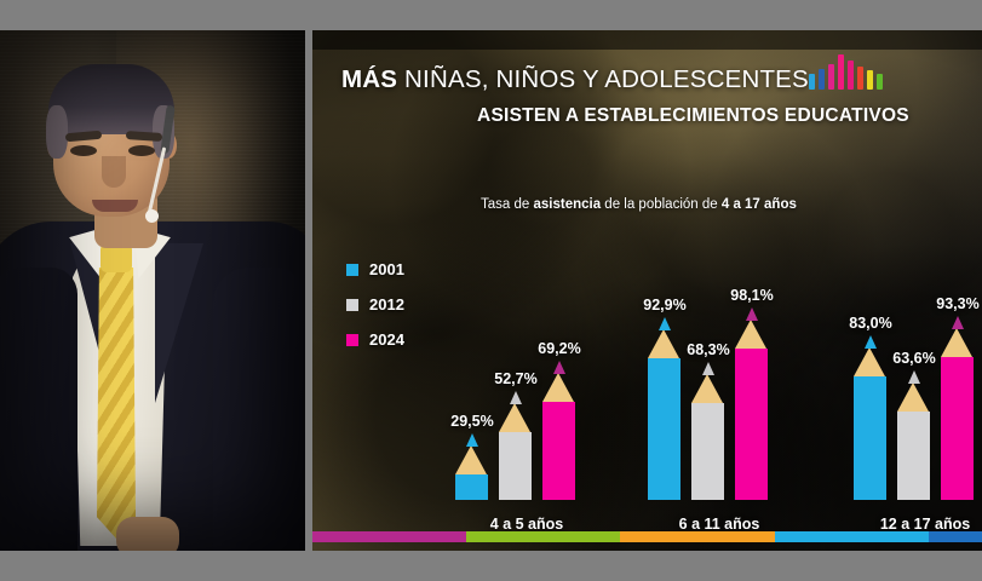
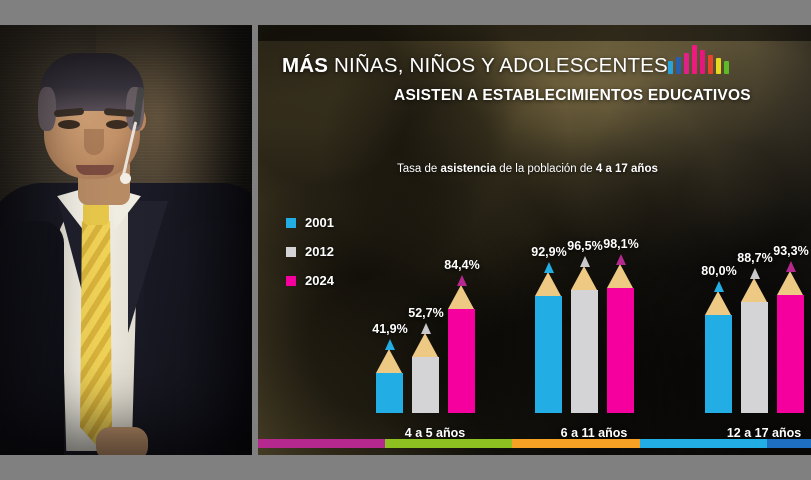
2001/4 a 5 años: 29,5% -> 41,9%
2024/4 a 5 años: 69,2% -> 84,4%
2012/6 a 11 años: 68,3% -> 96,5%
2001/12 a 17 años: 83,0% -> 80,0%
2012/12 a 17 años: 63,6% -> 88,7%
